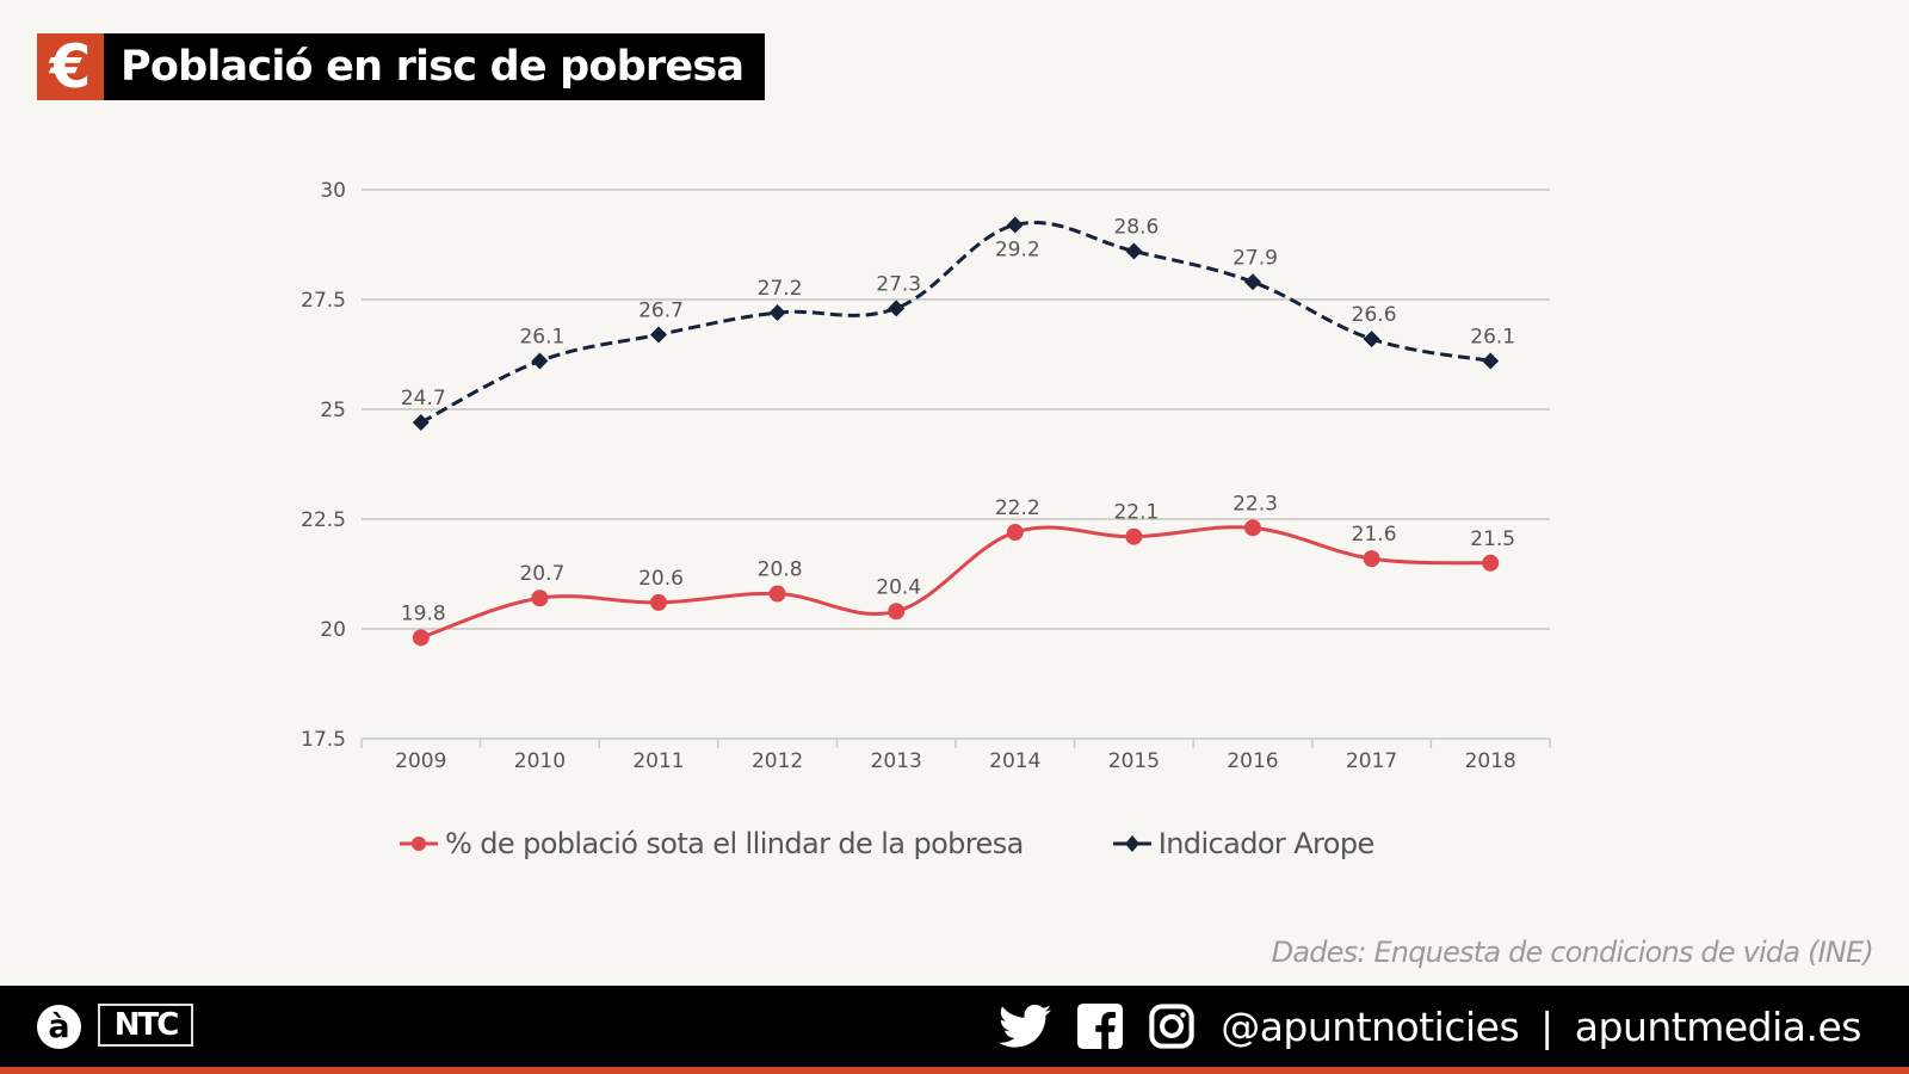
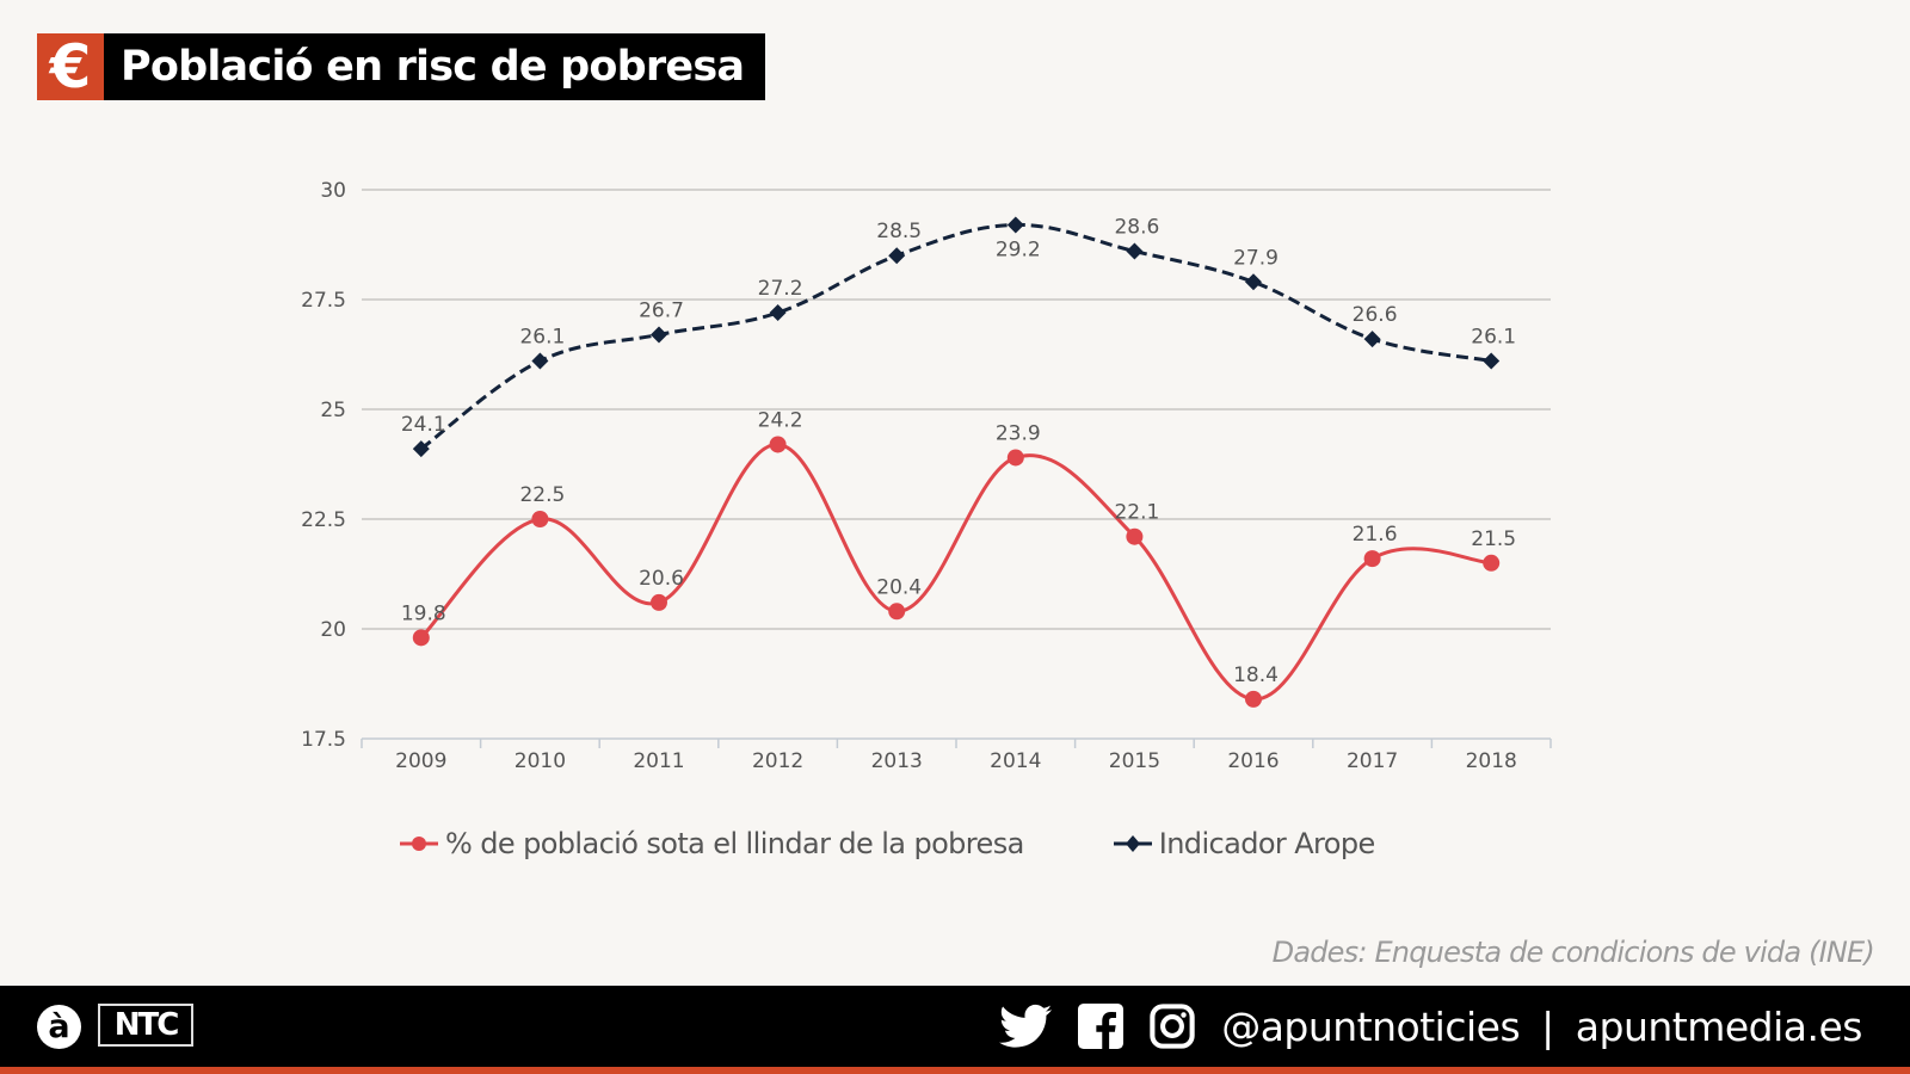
Indicador Arope/2009: 24.7 -> 24.1
% de població sota el llindar de la pobresa/2010: 20.7 -> 22.5
% de població sota el llindar de la pobresa/2012: 20.8 -> 24.2
Indicador Arope/2013: 27.3 -> 28.5
% de població sota el llindar de la pobresa/2014: 22.2 -> 23.9
% de població sota el llindar de la pobresa/2016: 22.3 -> 18.4
